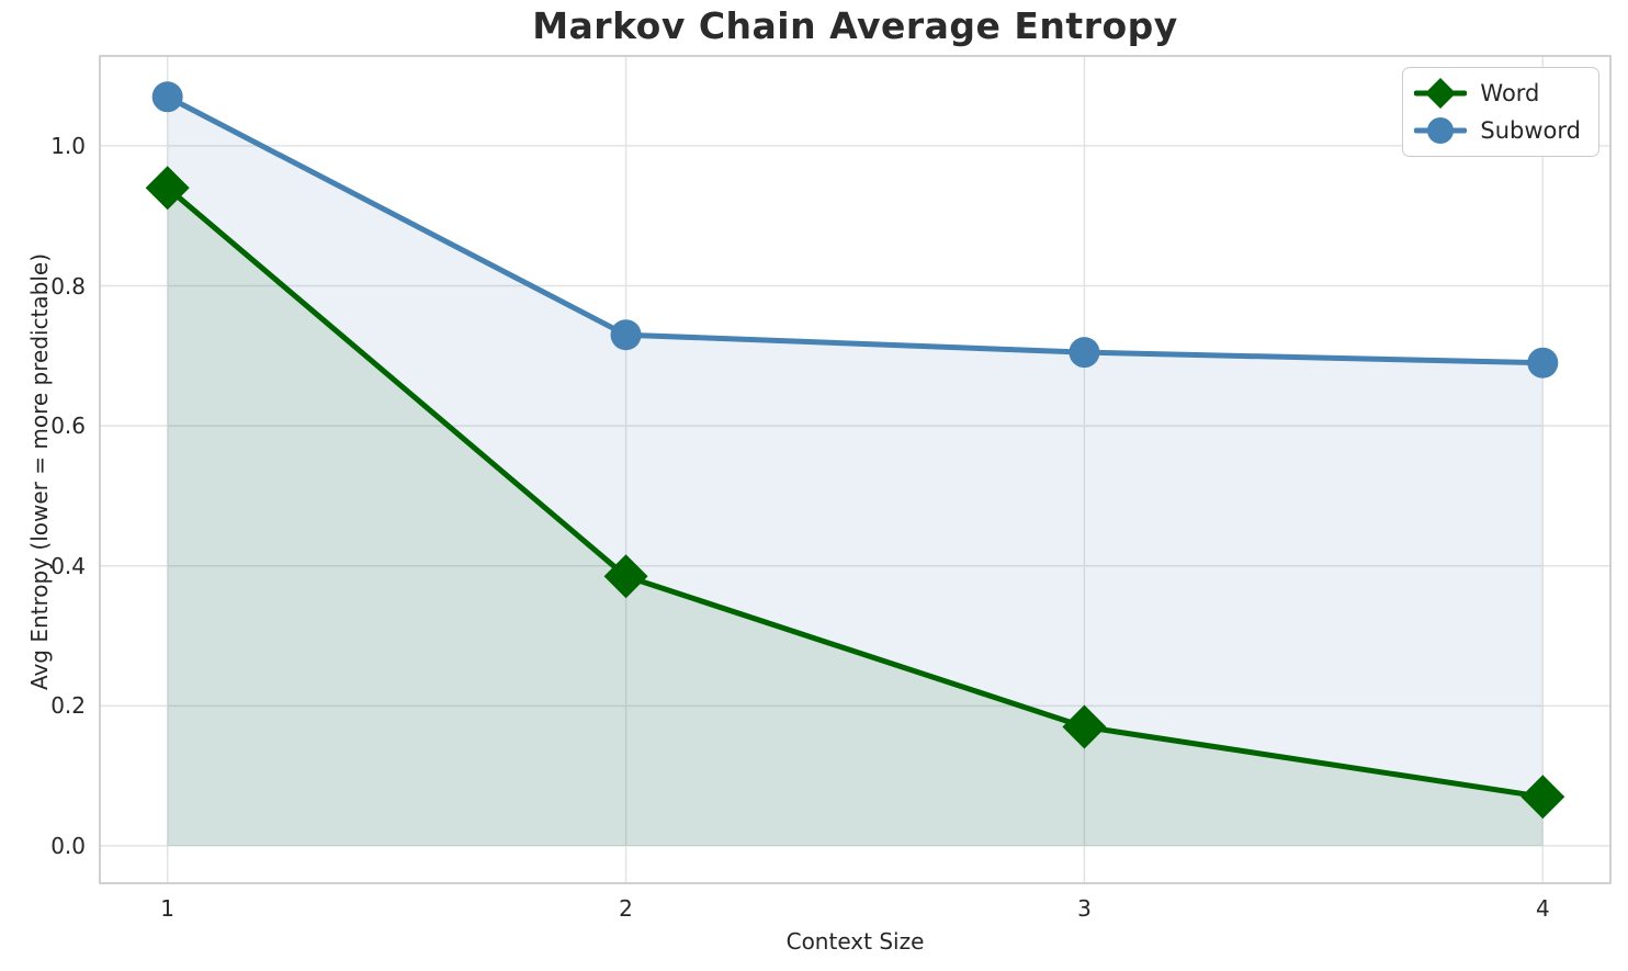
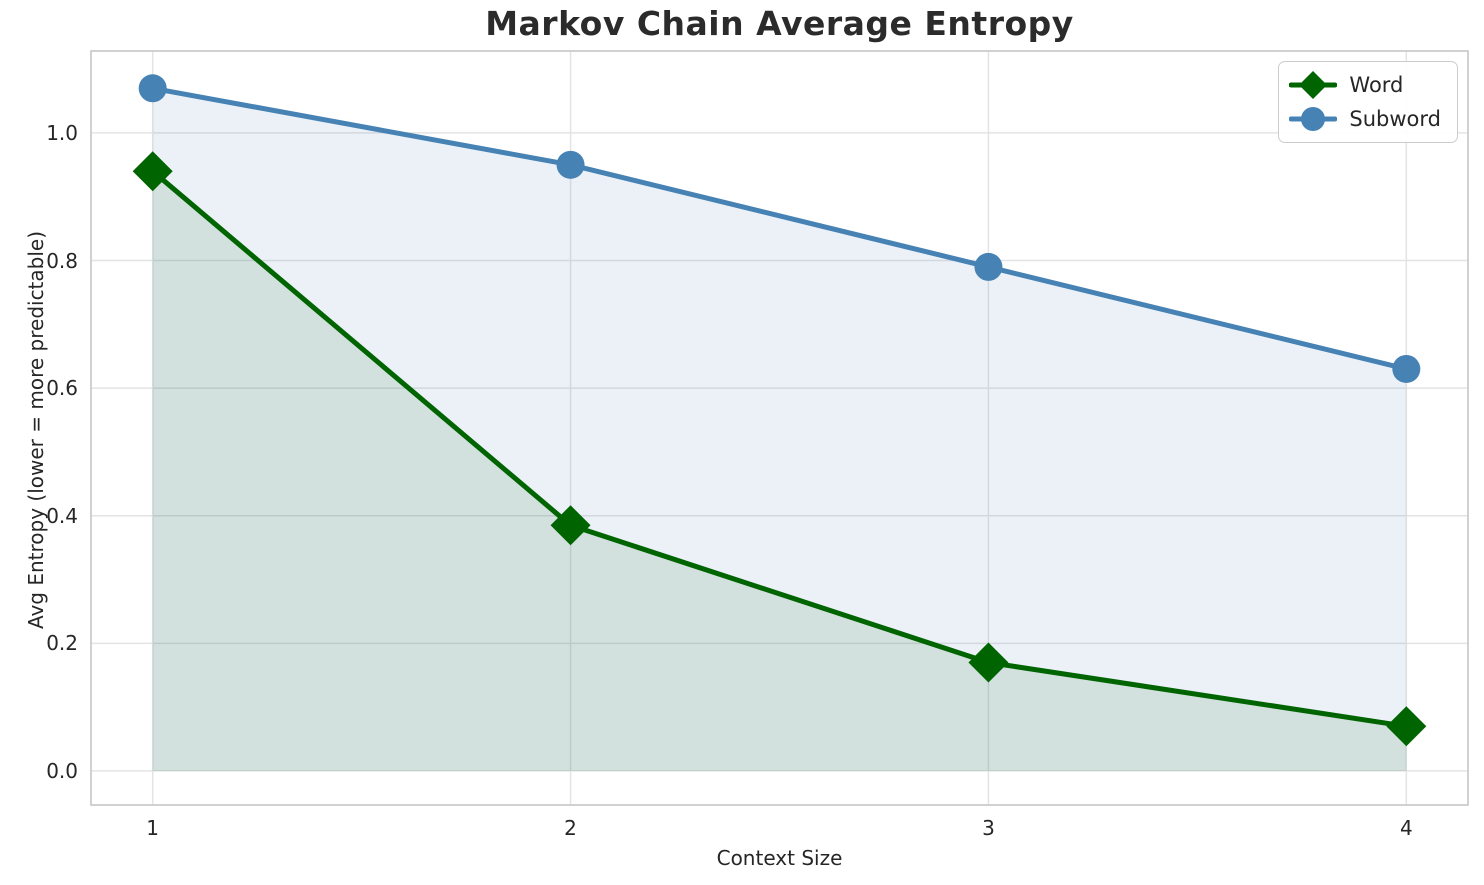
Subword/2: 0.73 -> 0.95
Subword/3: 0.70 -> 0.79
Subword/4: 0.69 -> 0.63
